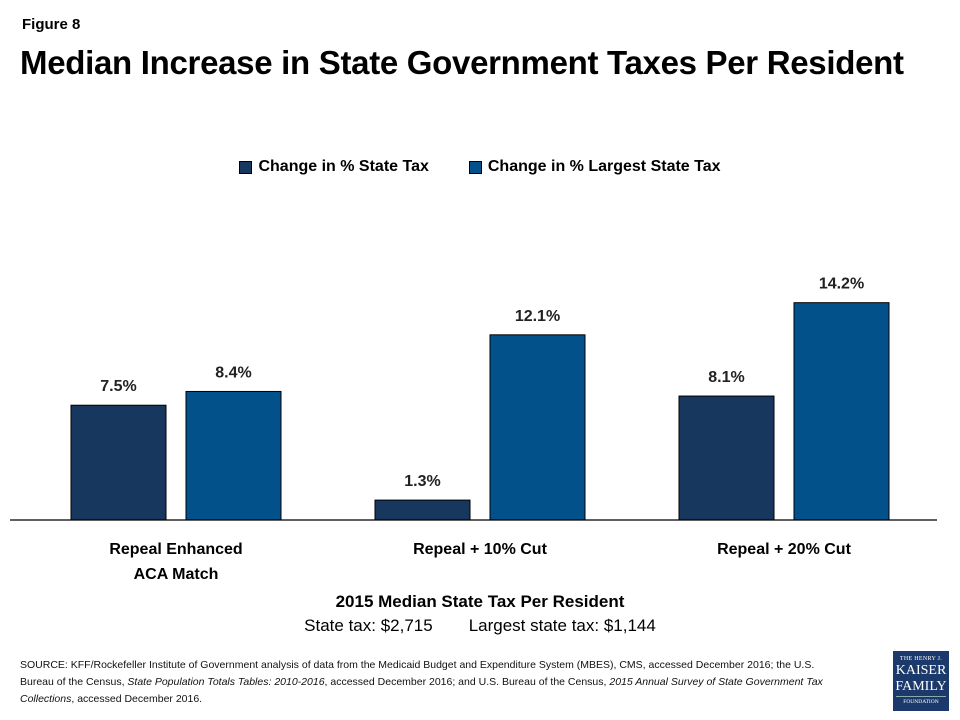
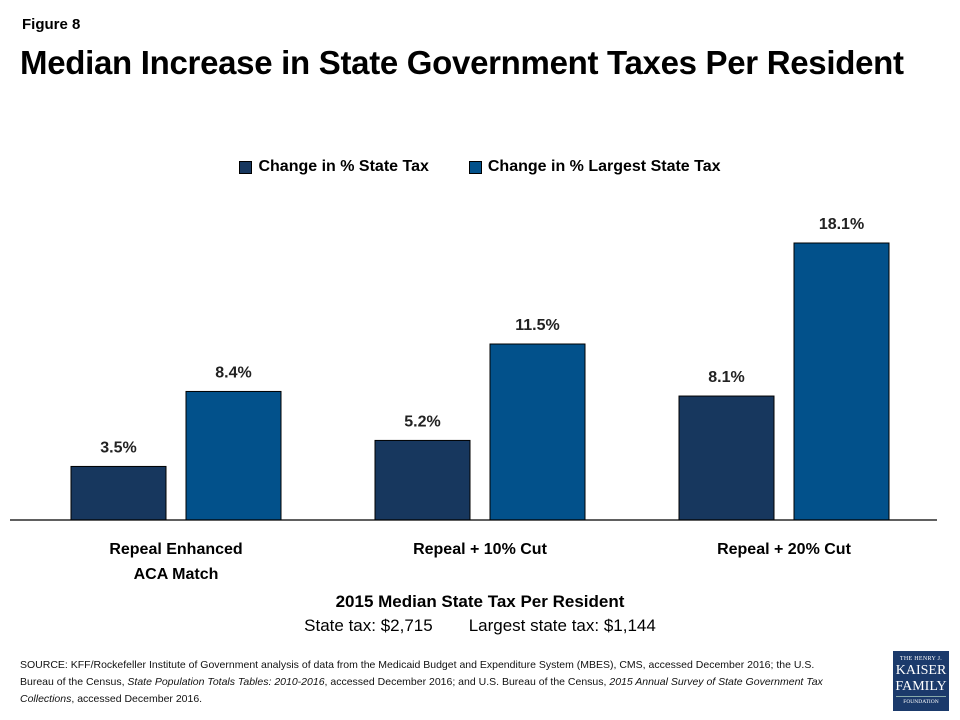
Change in % State Tax/Repeal Enhanced ACA Match: 7.5% -> 3.5%
Change in % State Tax/Repeal + 10% Cut: 1.3% -> 5.2%
Change in % Largest State Tax/Repeal + 10% Cut: 12.1% -> 11.5%
Change in % Largest State Tax/Repeal + 20% Cut: 14.2% -> 18.1%
